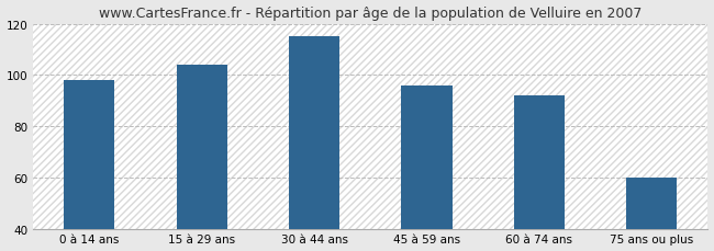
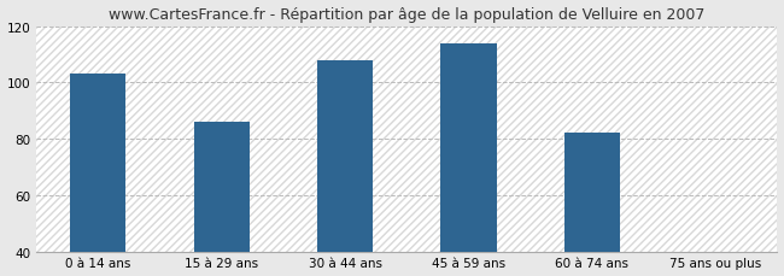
0 à 14 ans: 98 -> 103
15 à 29 ans: 104 -> 86
30 à 44 ans: 115 -> 108
45 à 59 ans: 96 -> 114
60 à 74 ans: 92 -> 82
75 ans ou plus: 60 -> 40
